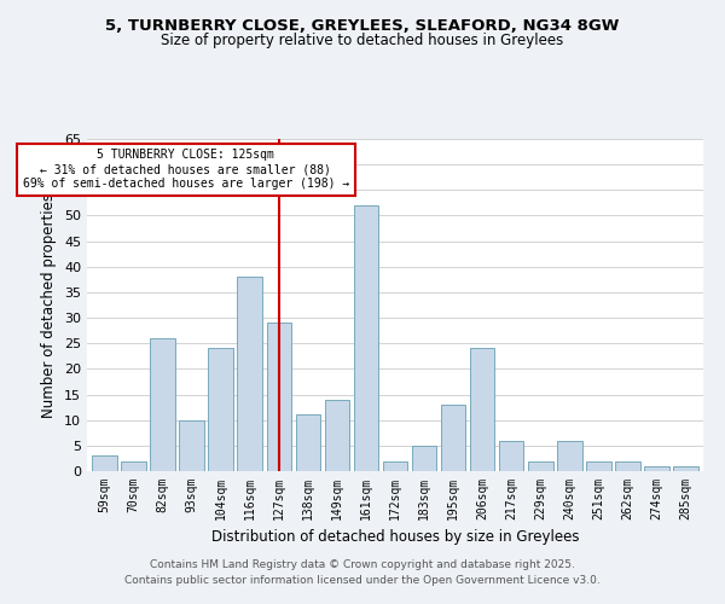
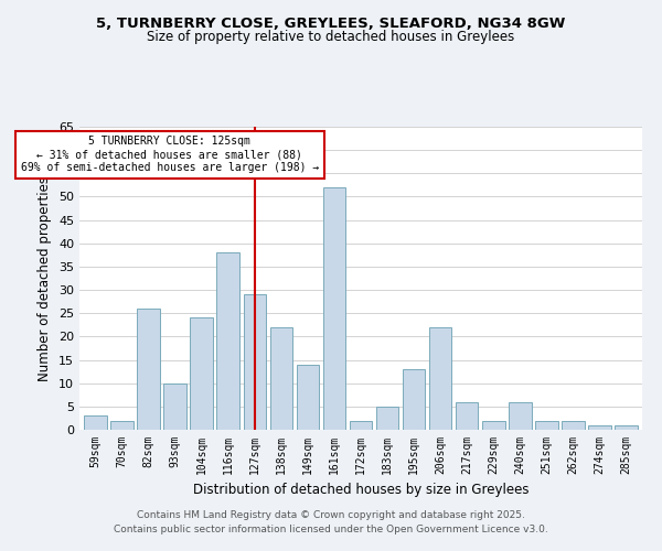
138sqm: 11 -> 22
206sqm: 24 -> 22
